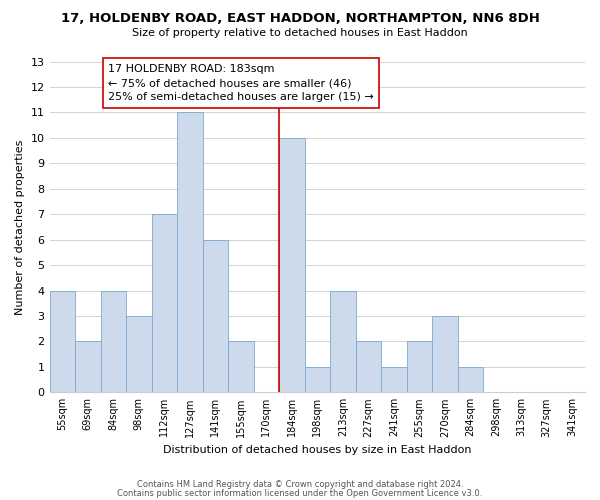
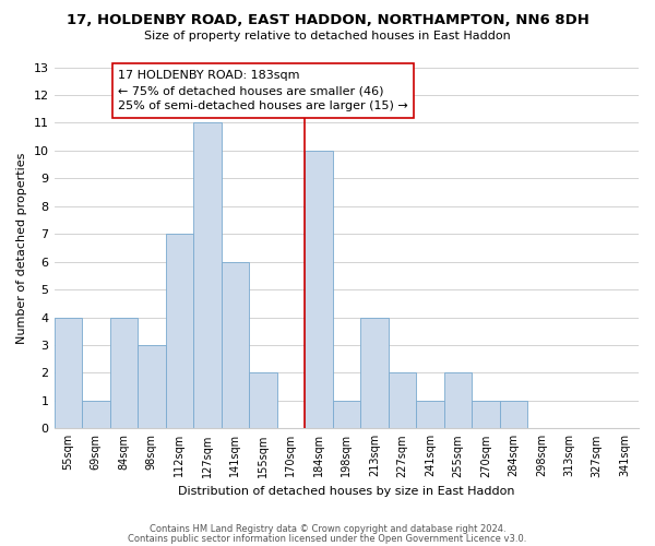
69sqm: 2 -> 1
270sqm: 3 -> 1
